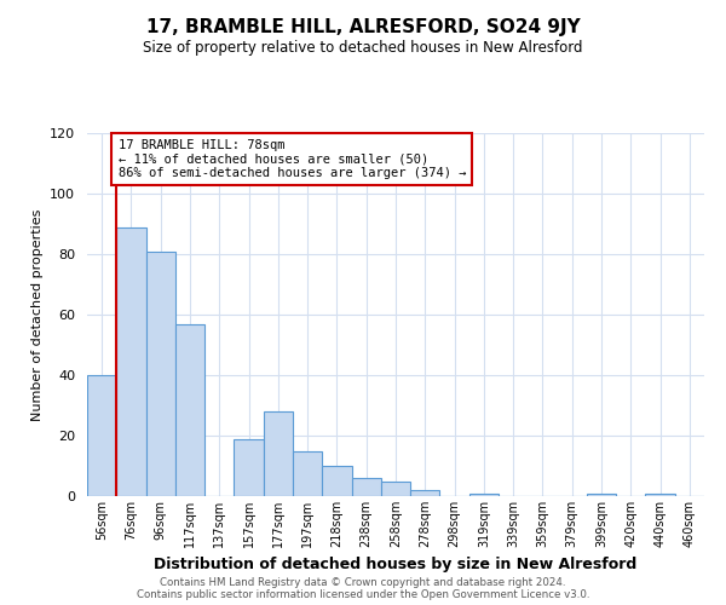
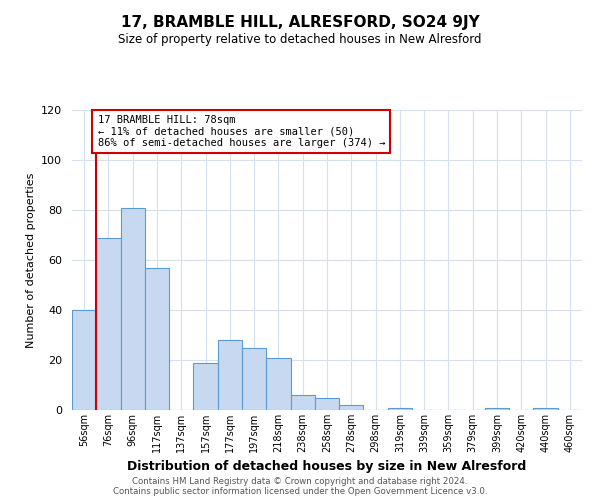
76sqm: 89 -> 69
197sqm: 15 -> 25
218sqm: 10 -> 21
